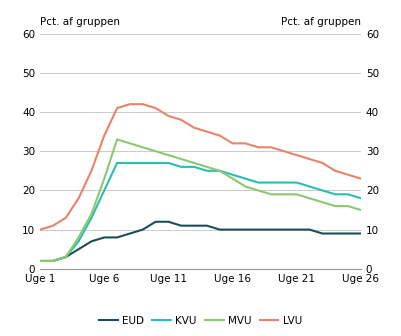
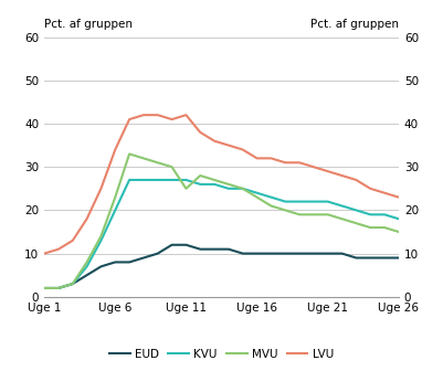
MVU/Uge 11: 29 -> 25
LVU/Uge 11: 39 -> 42
